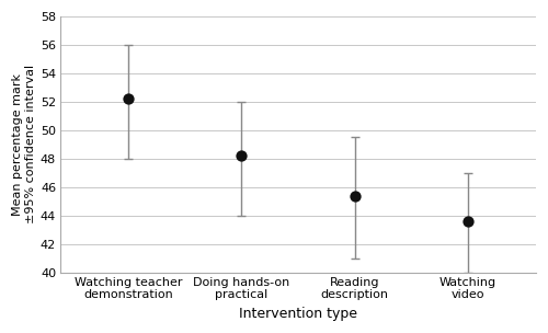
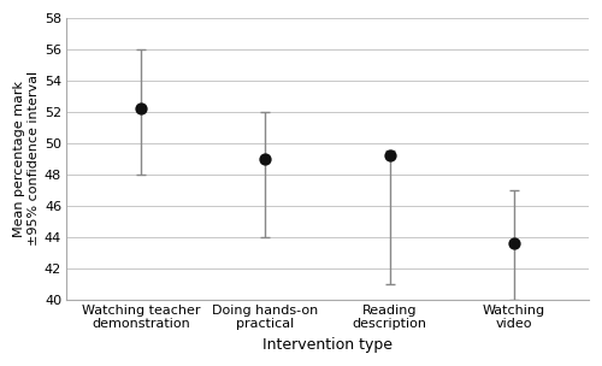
Doing hands-on practical: 48.2 -> 49.0
Reading description: 45.4 -> 49.2
